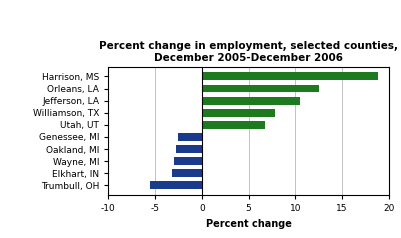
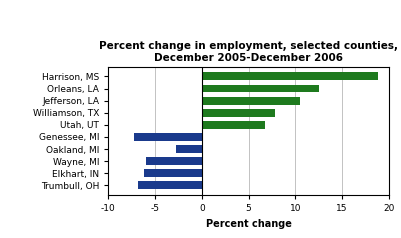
Genessee, MI: -2.5 -> -7.2
Wayne, MI: -3.0 -> -6.0
Elkhart, IN: -3.2 -> -6.2
Trumbull, OH: -5.5 -> -6.8
